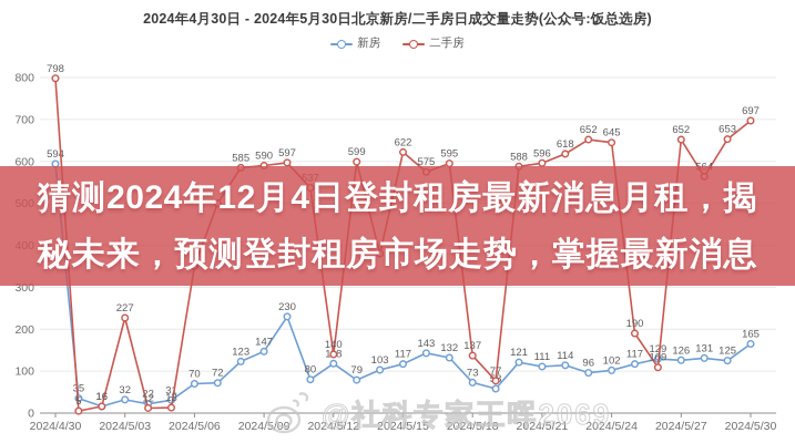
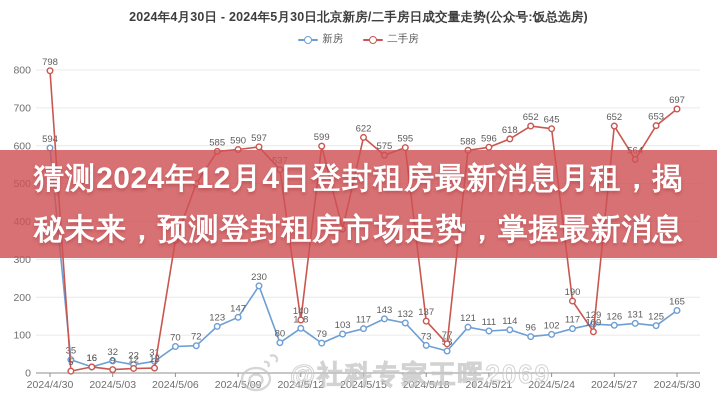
二手房/2024/5/03: 227 -> 9
